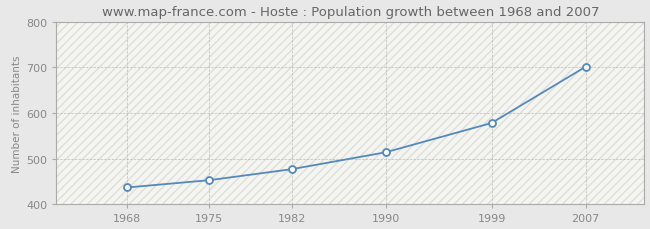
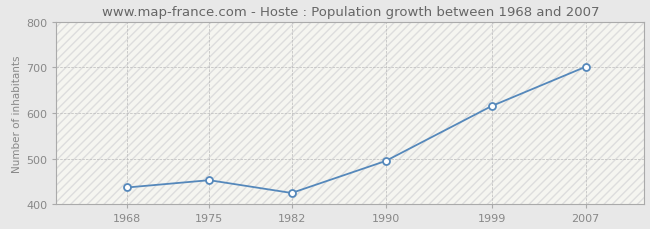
1982: 477 -> 425
1990: 514 -> 495
1999: 578 -> 615
